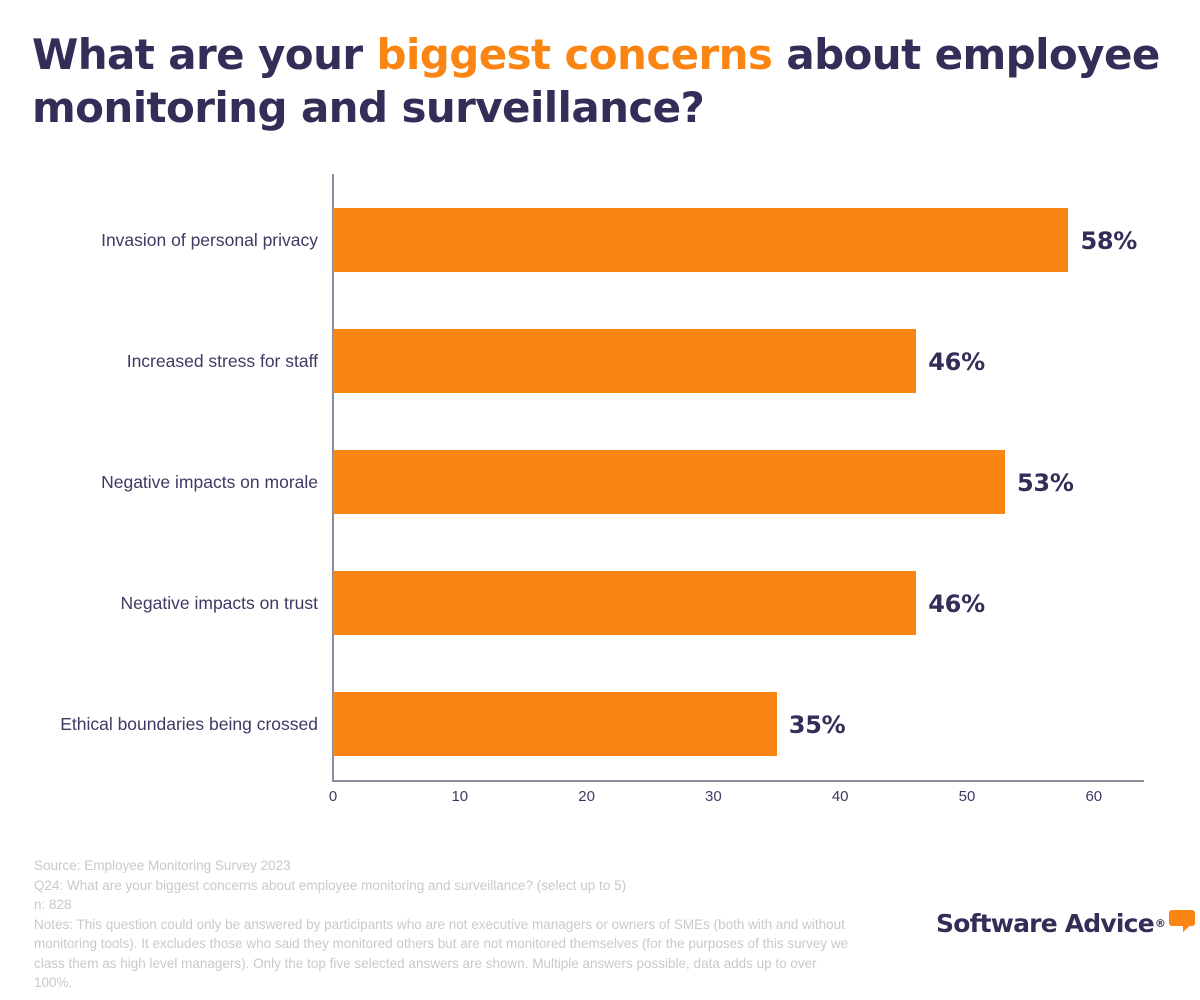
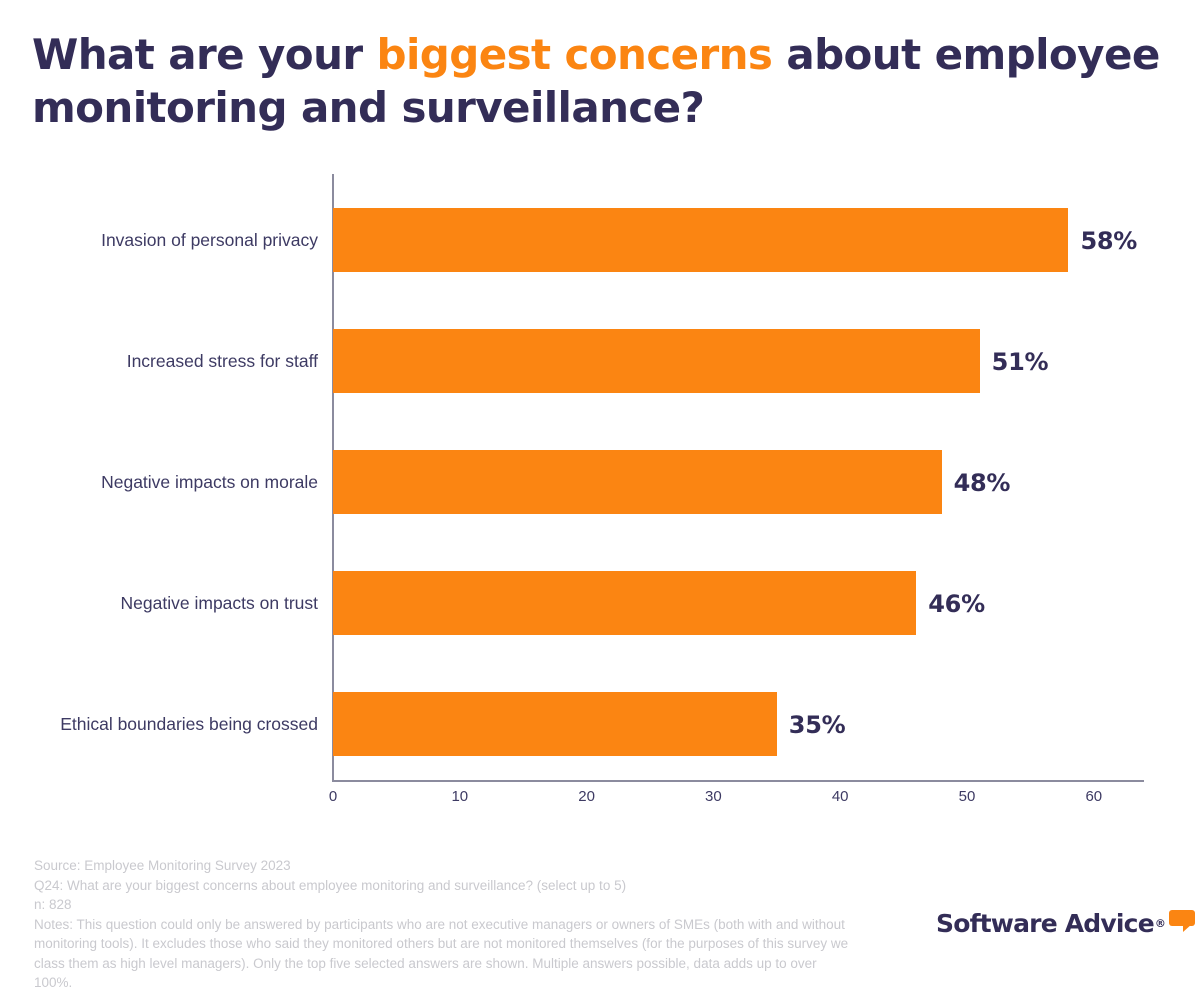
Increased stress for staff: 46% -> 51%
Negative impacts on morale: 53% -> 48%
